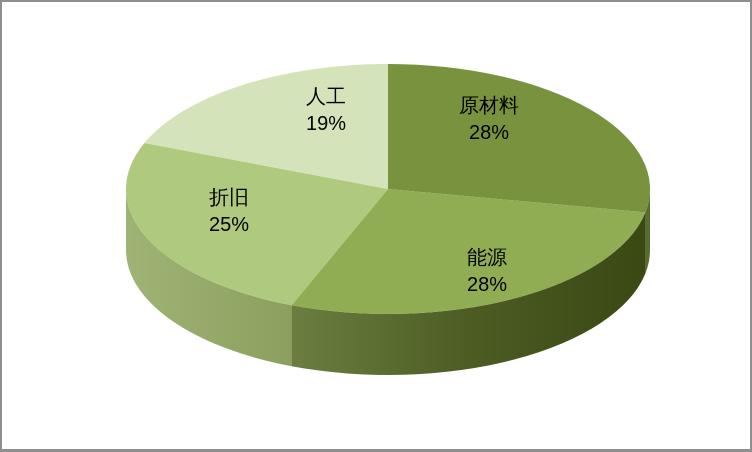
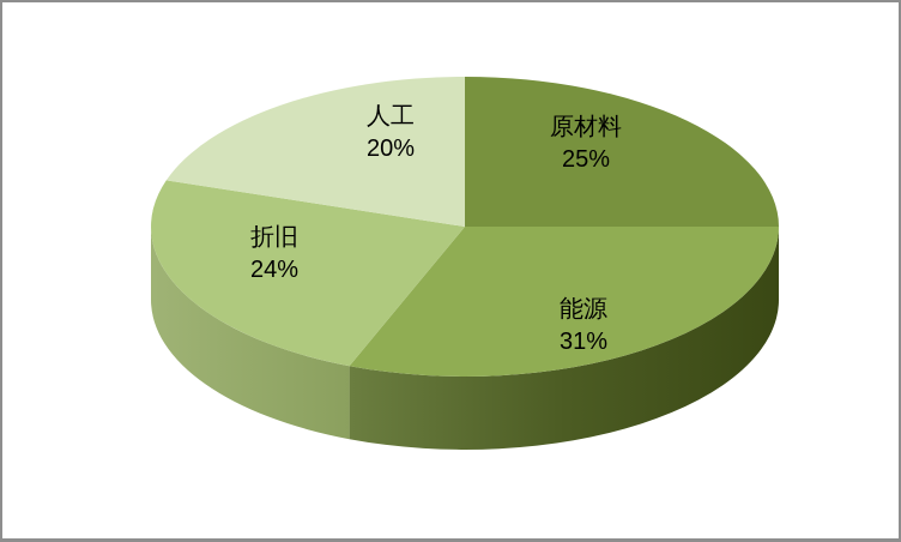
原材料: 28% -> 25%
能源: 28% -> 31%
折旧: 25% -> 24%
人工: 19% -> 20%
